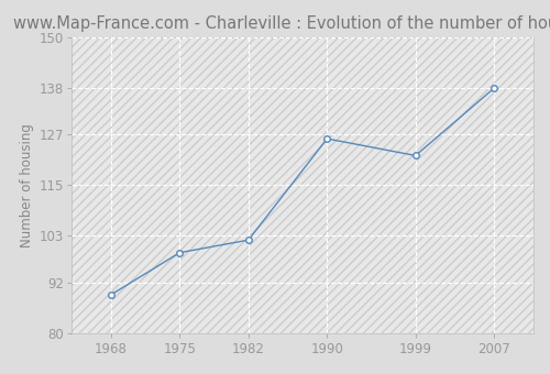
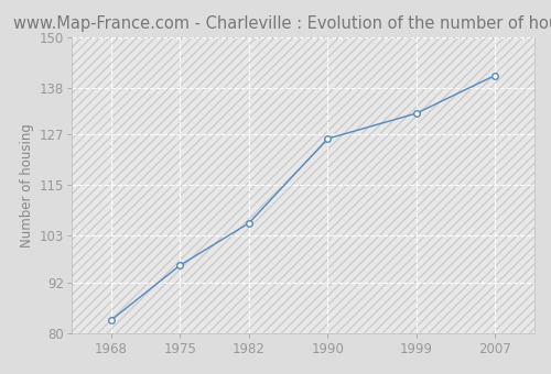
1968: 89 -> 83
1975: 99 -> 96
1982: 102 -> 106
1999: 122 -> 132
2007: 138 -> 141
